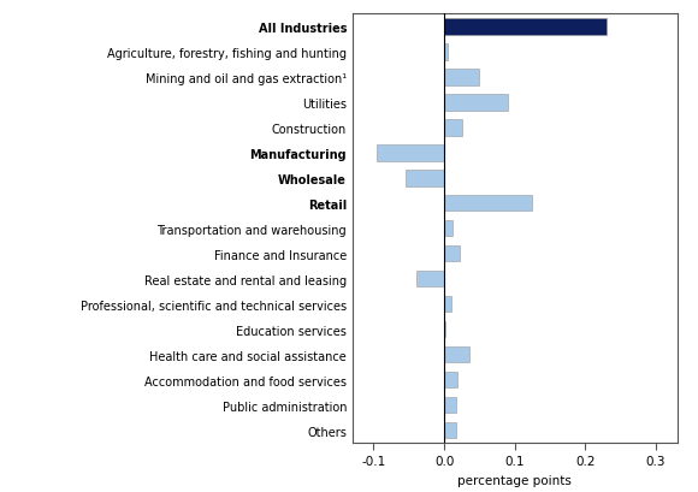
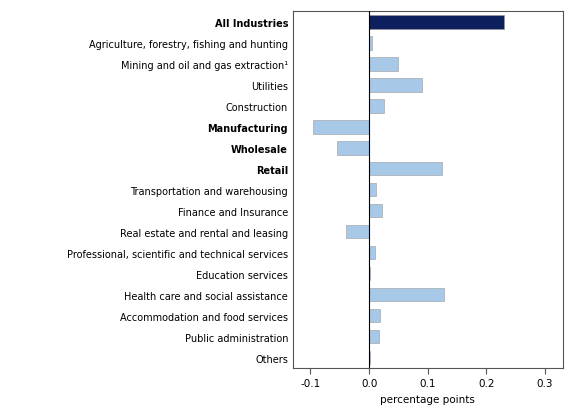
Health care and social assistance: 0.035 -> 0.128
Others: 0.017 -> 0.002
